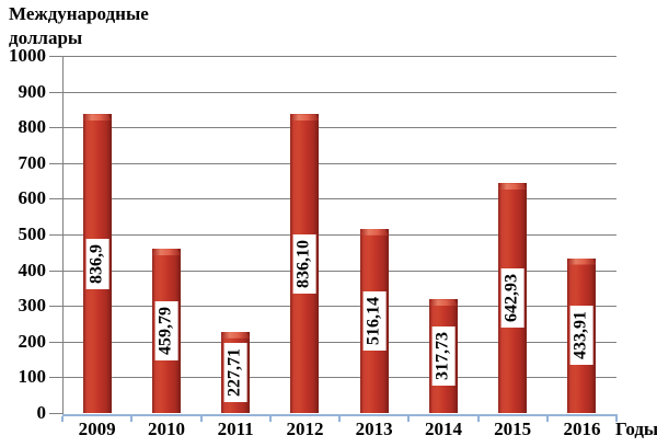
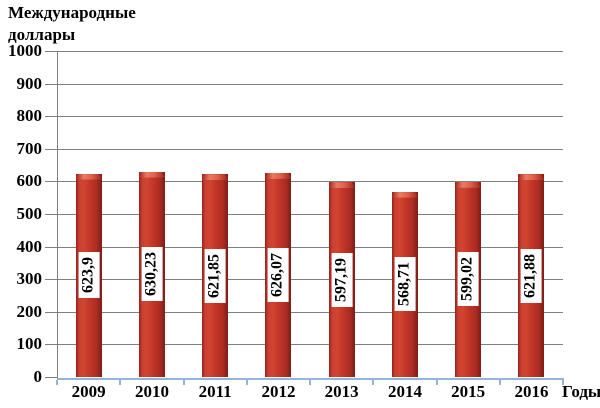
2009: 836,9 -> 623,9
2010: 459,79 -> 630,23
2011: 227,71 -> 621,85
2012: 836,10 -> 626,07
2013: 516,14 -> 597,19
2014: 317,73 -> 568,71
2015: 642,93 -> 599,02
2016: 433,91 -> 621,88
